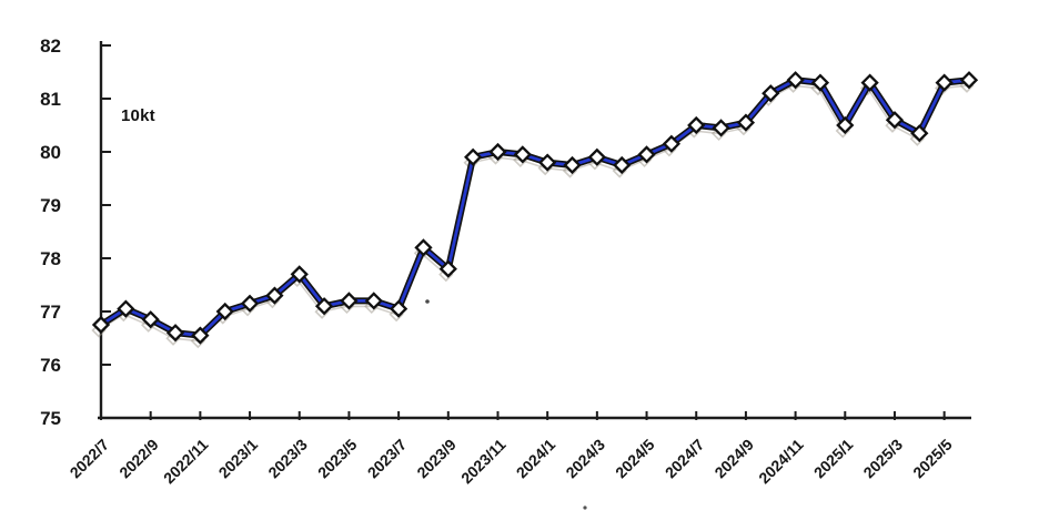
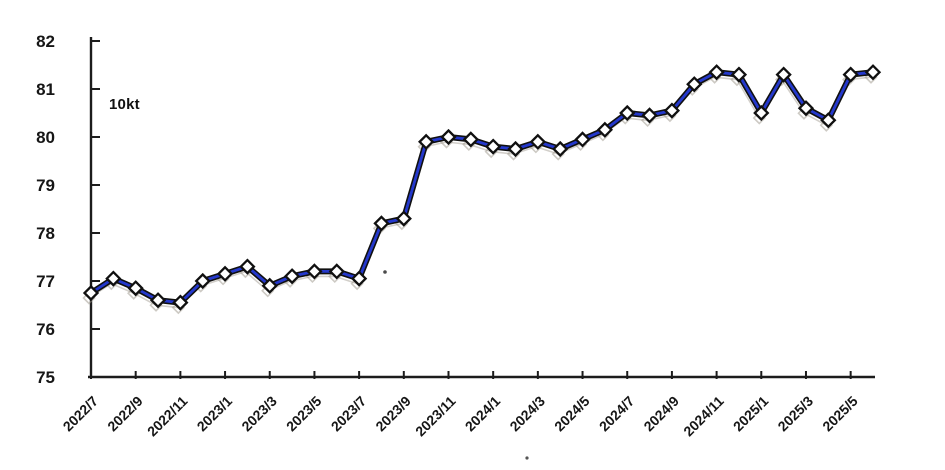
2023/3: 77.7 -> 76.9
2023/9: 77.8 -> 78.3
